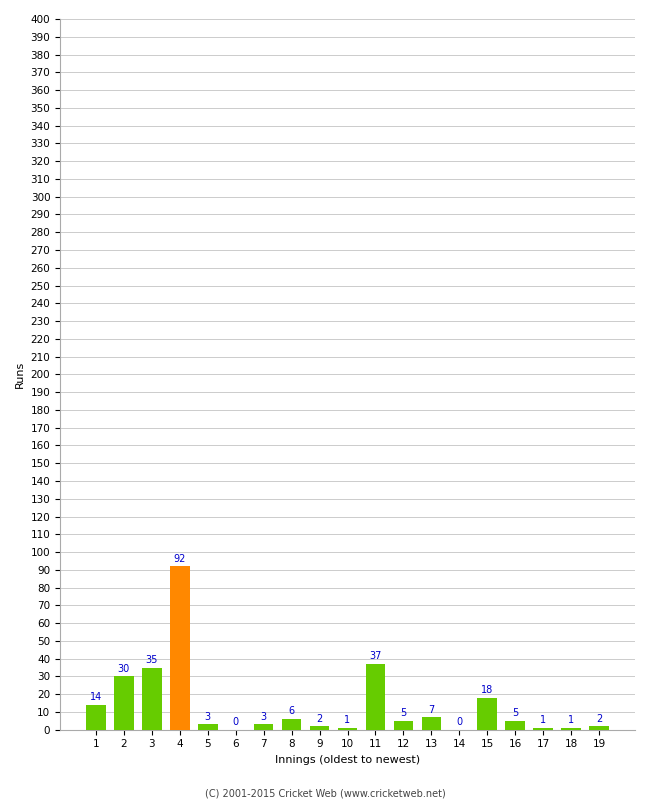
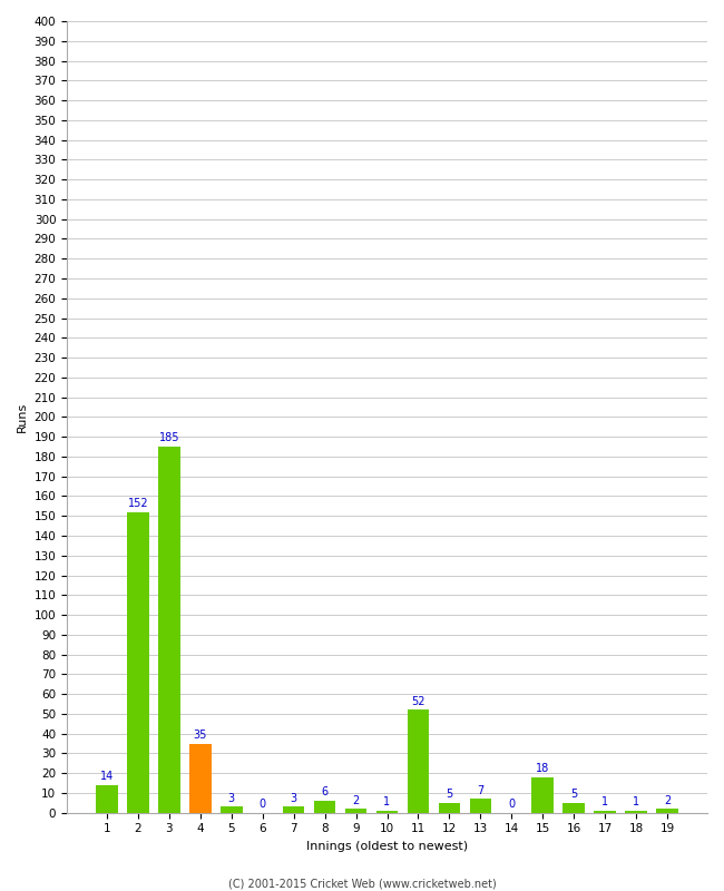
2: 30 -> 152
3: 35 -> 185
4: 92 -> 35
11: 37 -> 52
